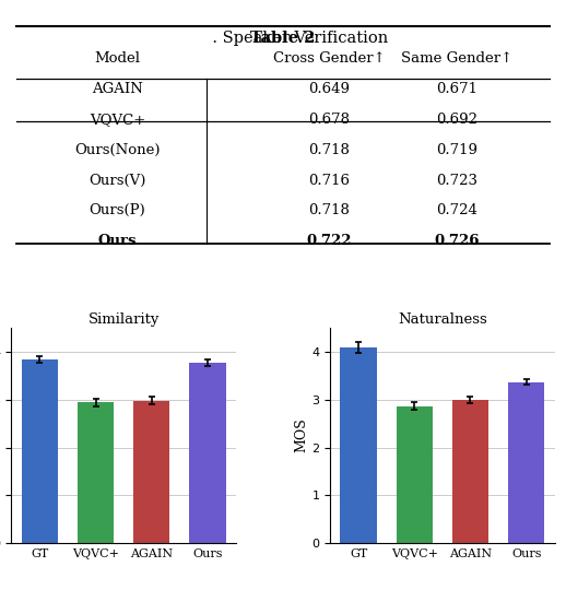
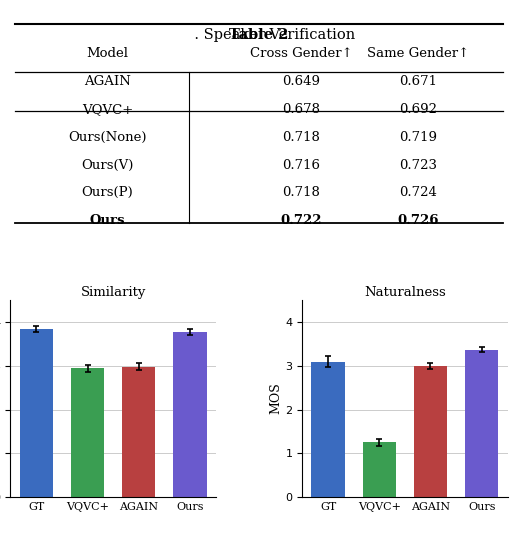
Naturalness/GT: 4.10 -> 3.10
Naturalness/VQVC+: 2.87 -> 1.25
